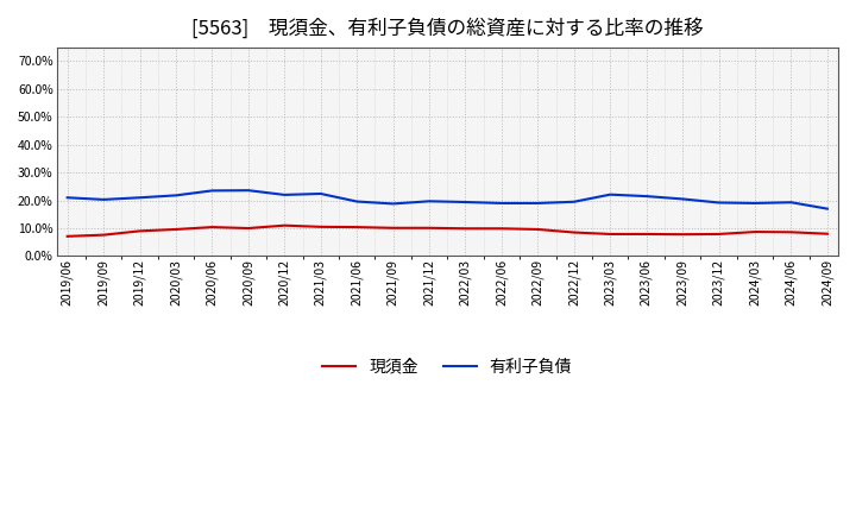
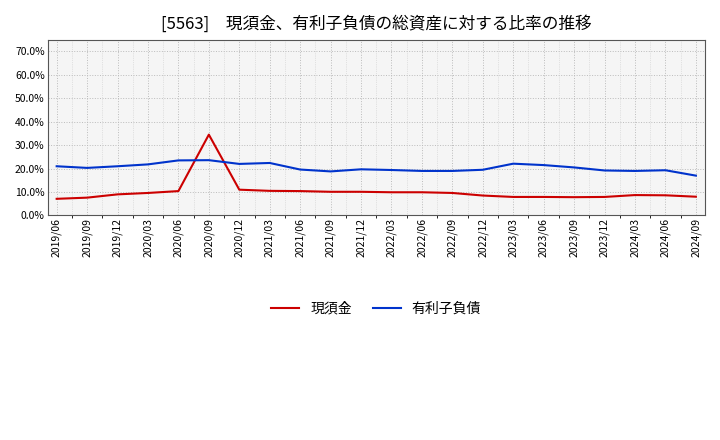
現須金/2020/09: 10.0% -> 34.5%
